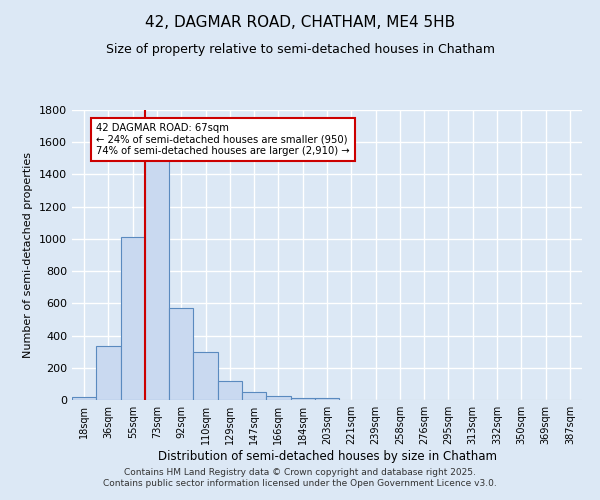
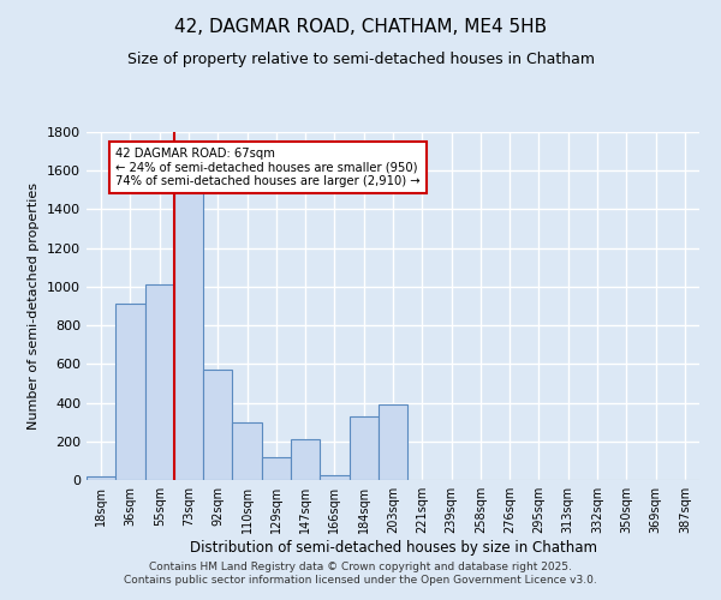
36sqm: 340 -> 910
147sqm: 50 -> 210
184sqm: 20 -> 330
203sqm: 10 -> 390
